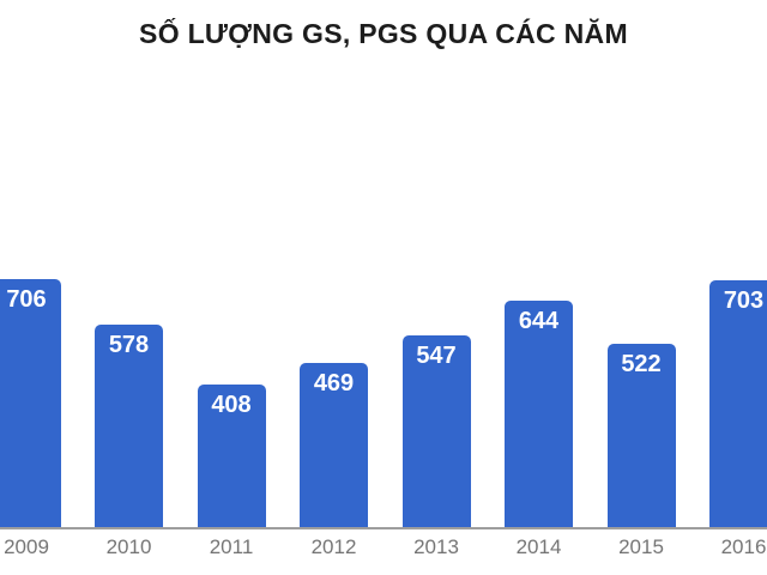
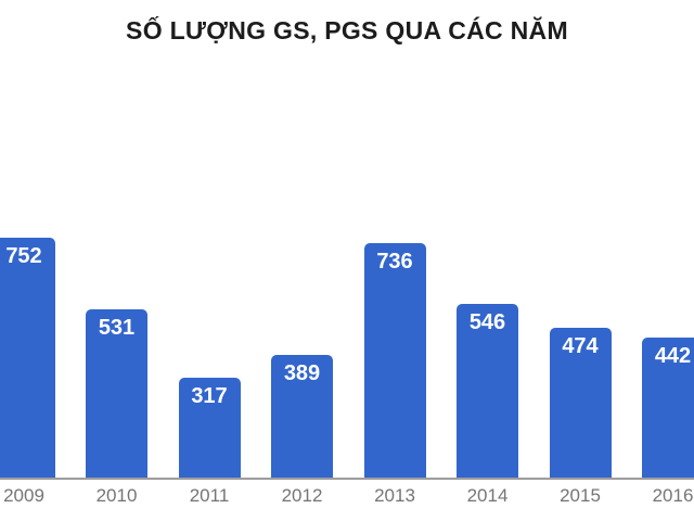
2009: 706 -> 752
2010: 578 -> 531
2011: 408 -> 317
2012: 469 -> 389
2013: 547 -> 736
2014: 644 -> 546
2015: 522 -> 474
2016: 703 -> 442
